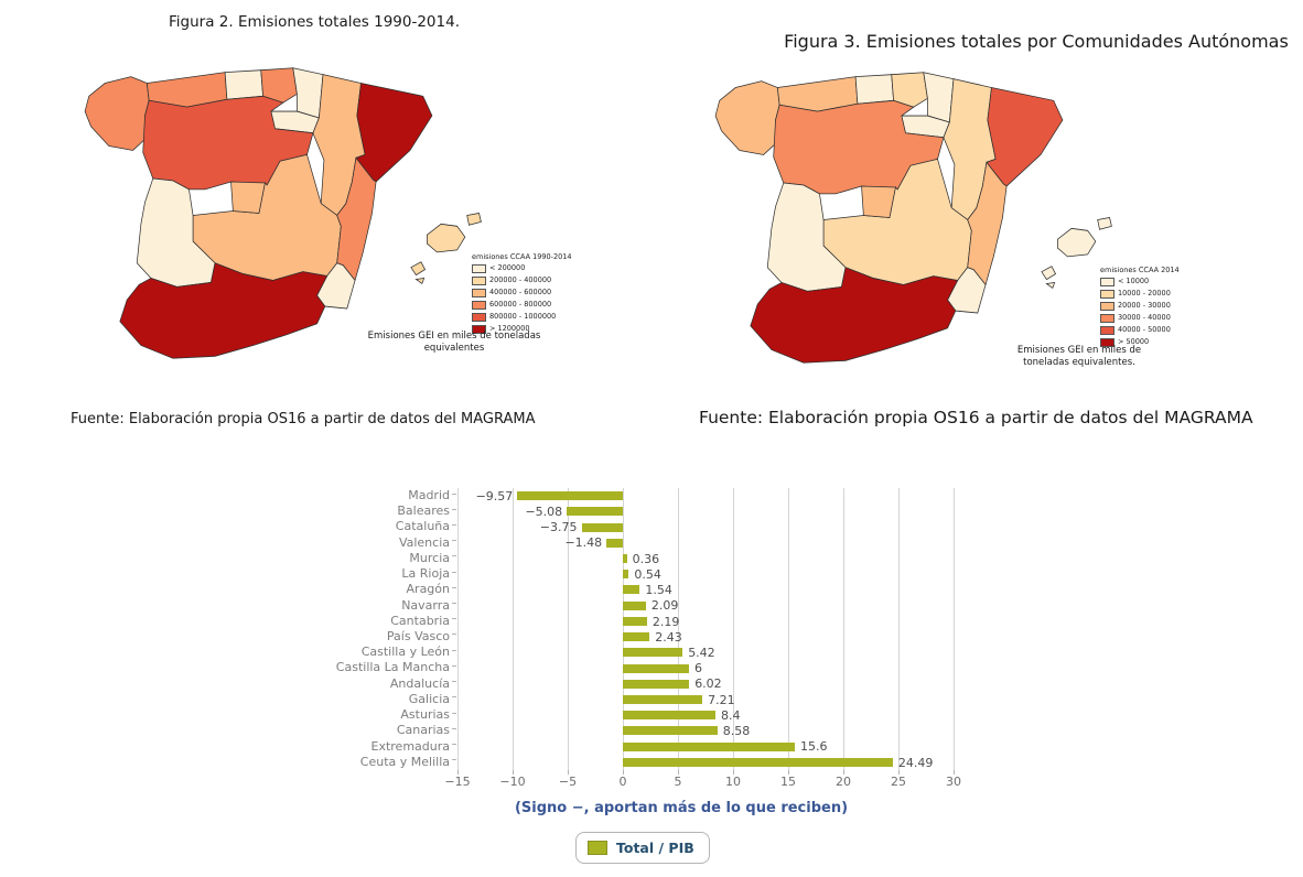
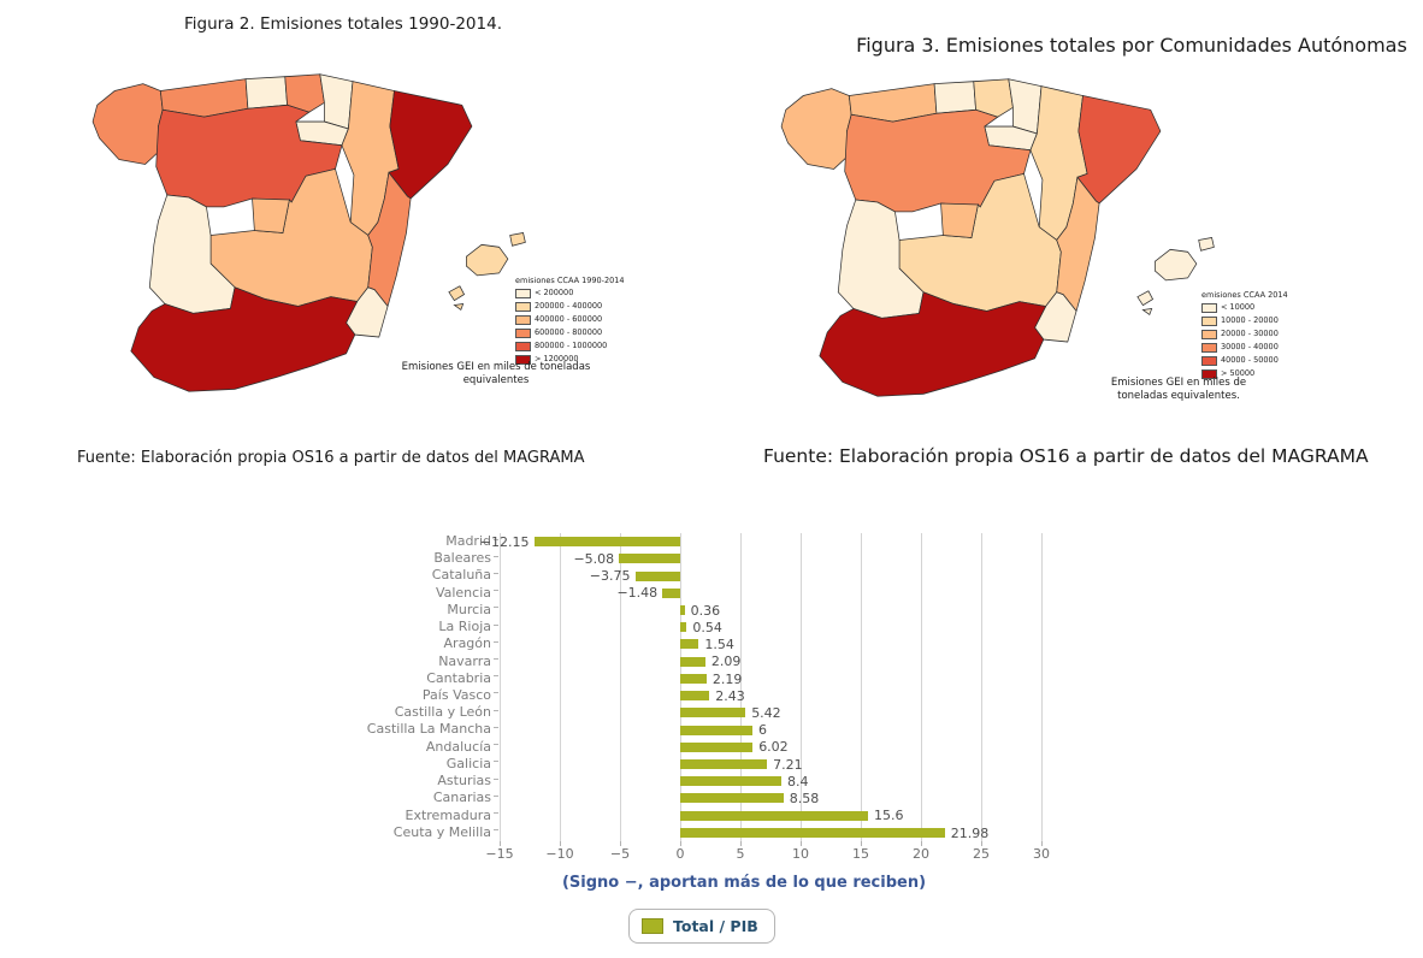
Madrid: −9.57 -> −12.15
Ceuta y Melilla: 24.49 -> 21.98
